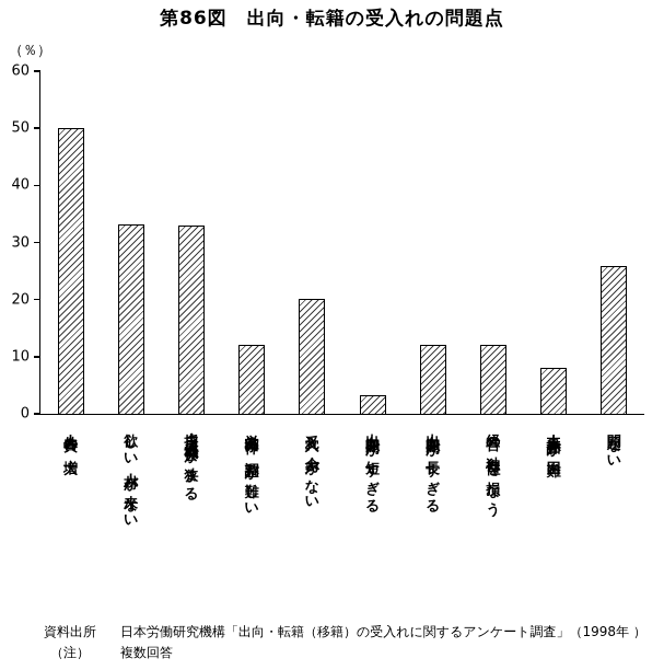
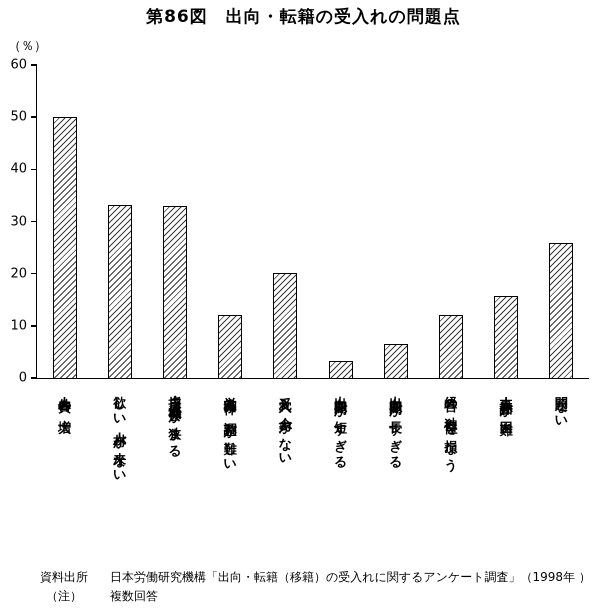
出向期間が長すぎる: 12 -> 6
人事評価が困難: 8 -> 16
